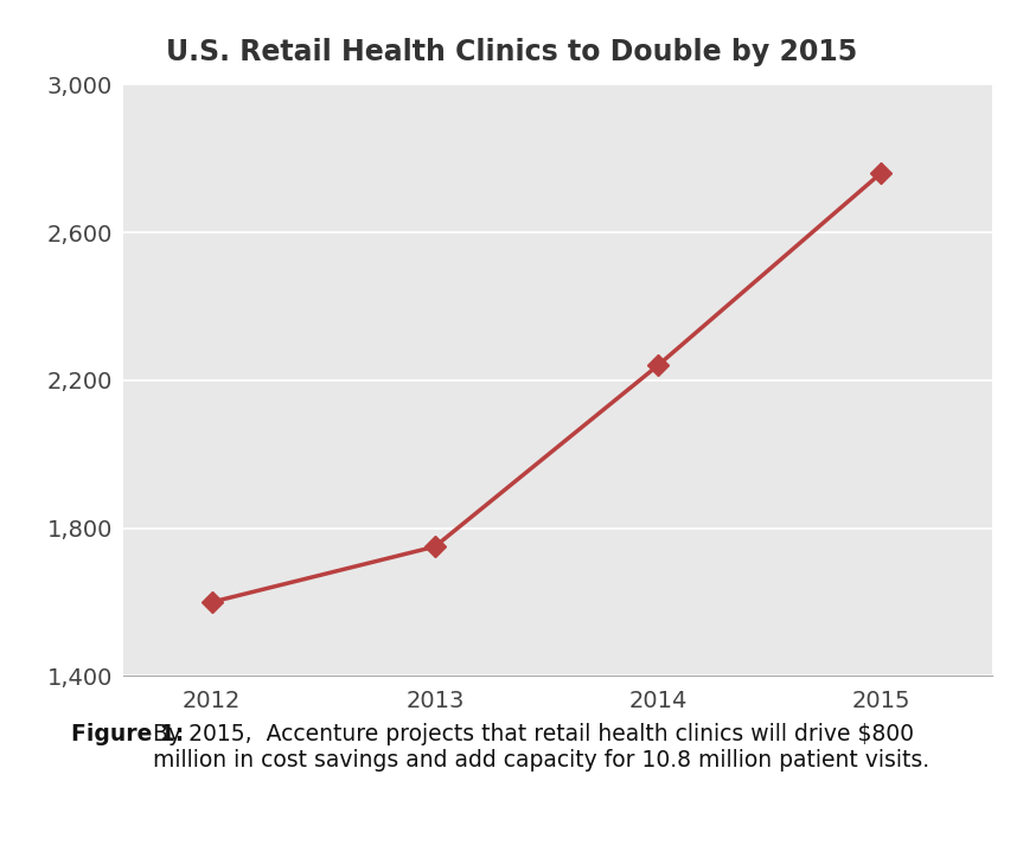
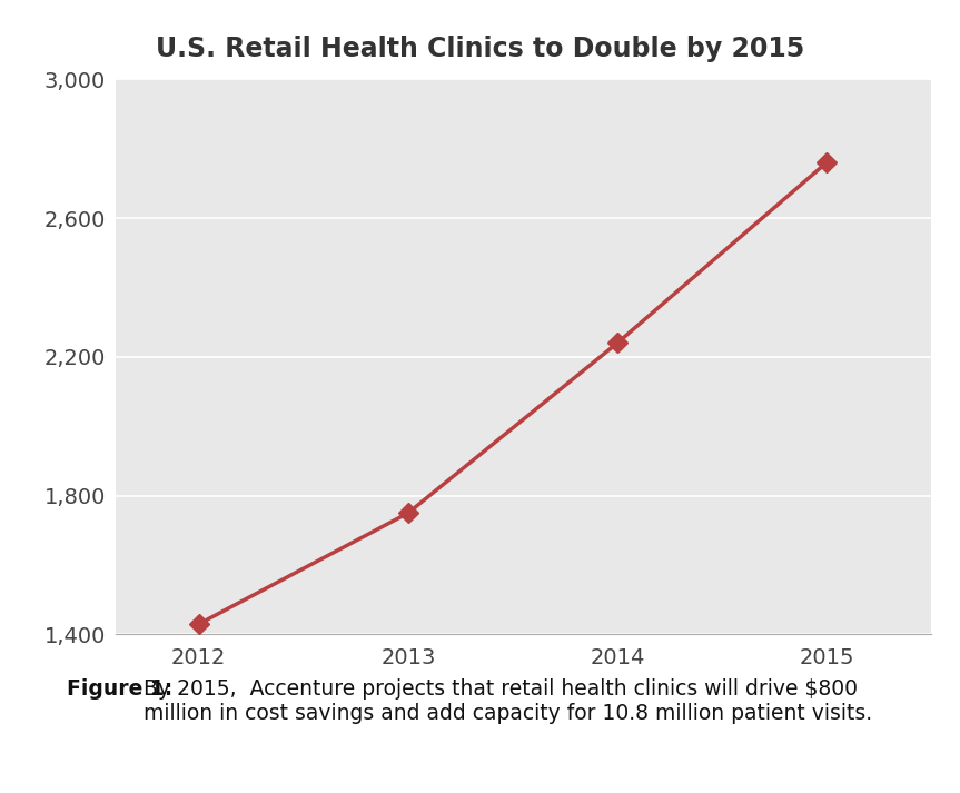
2012: 1,600 -> 1,430
